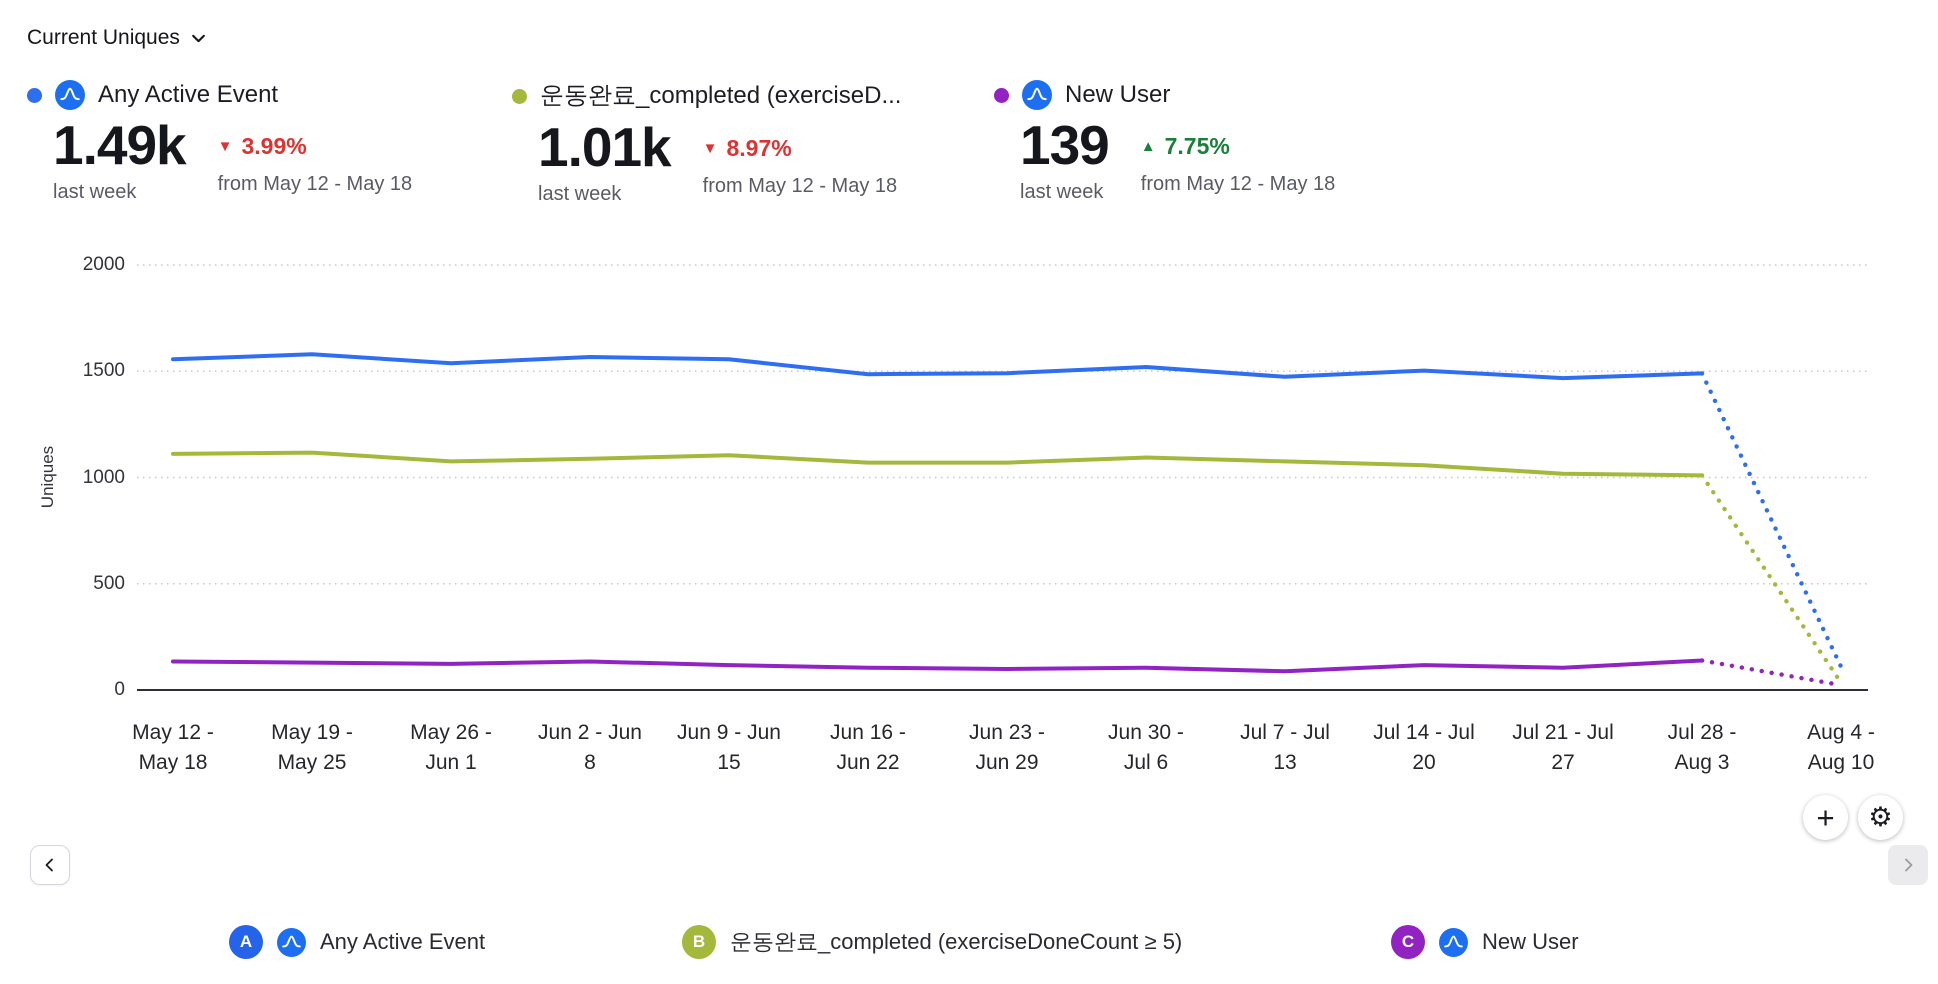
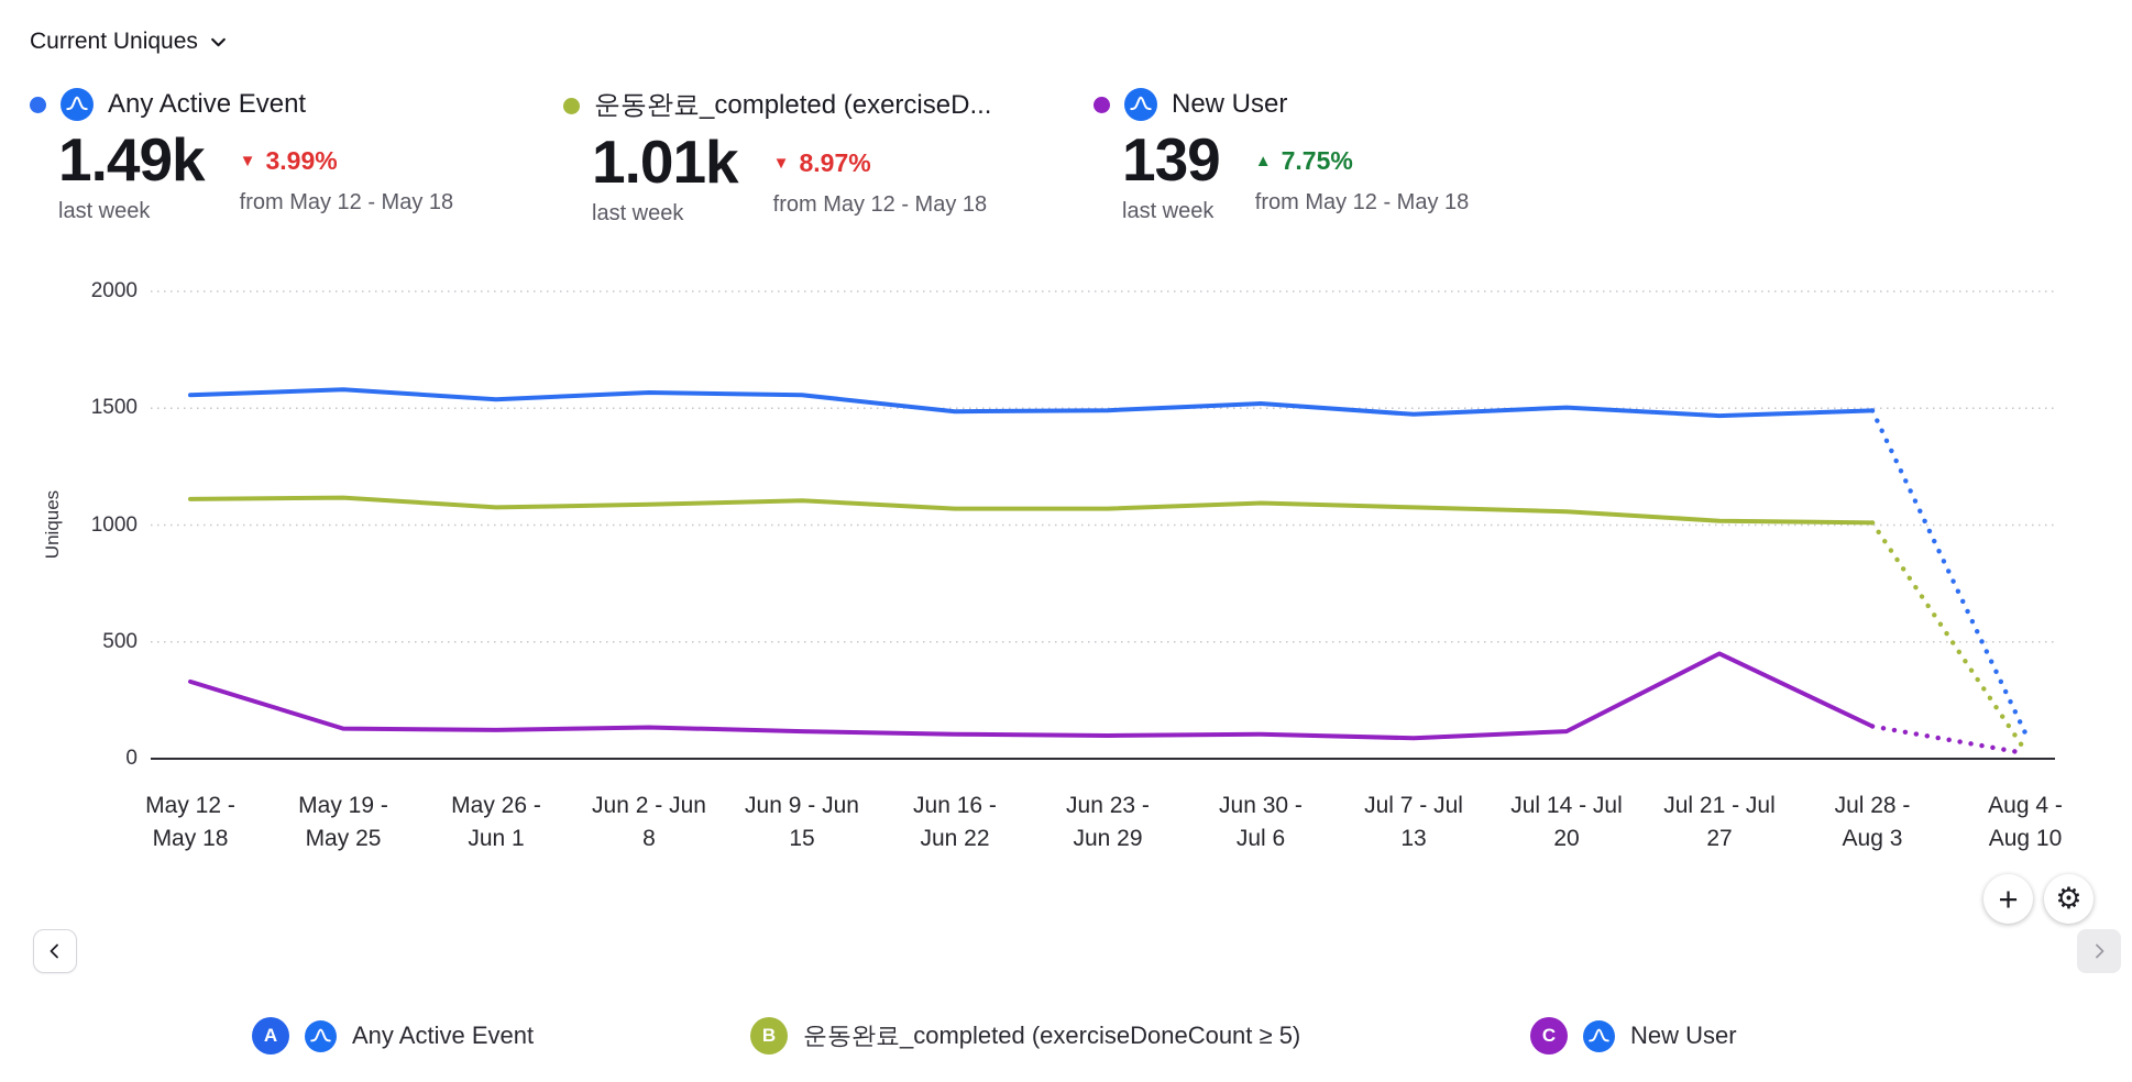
New User/May 12 - May 18: 130 -> 330
New User/Jul 21 - Jul 27: 100 -> 450
